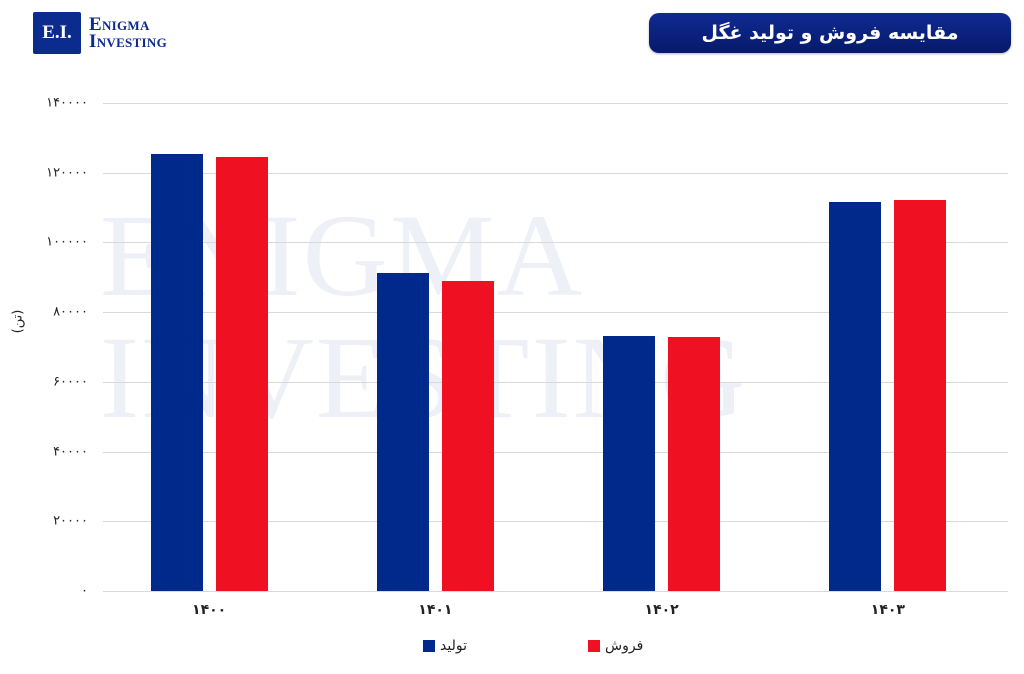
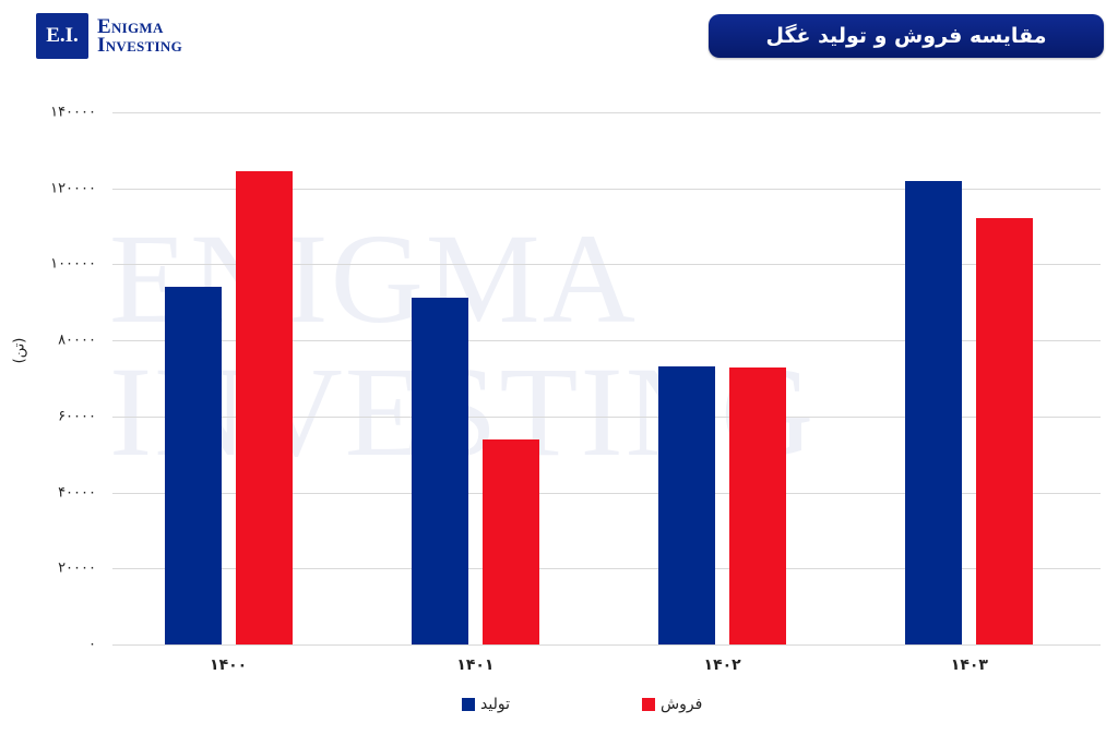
تولید/۱۴۰۰: 125000 -> 94000
فروش/۱۴۰۱: 89000 -> 54000
تولید/۱۴۰۳: 112000 -> 122000
